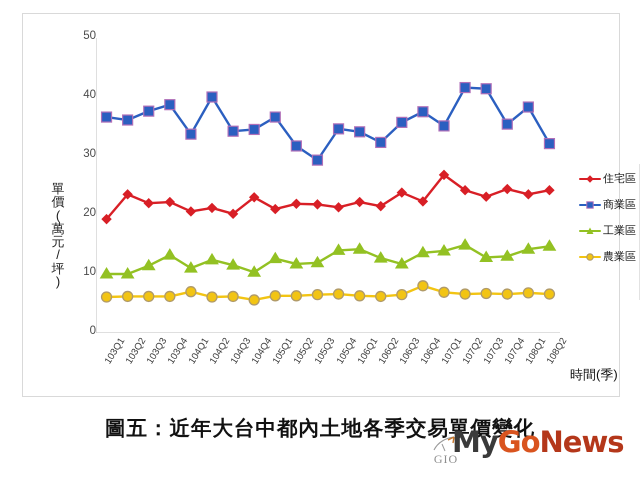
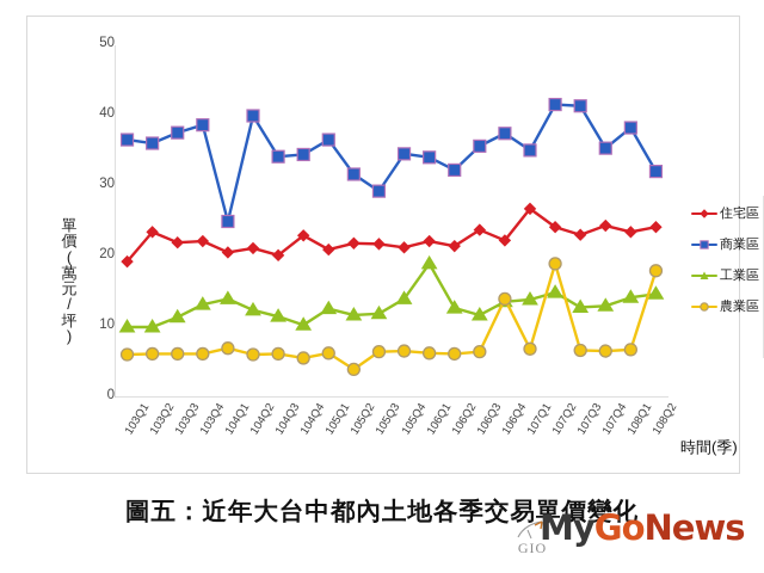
商業區/104Q1: 34 -> 25
工業區/104Q1: 11 -> 14
農業區/105Q2: 6 -> 4
工業區/106Q1: 14 -> 19
農業區/106Q4: 8 -> 14
農業區/107Q2: 7 -> 19
農業區/108Q2: 7 -> 18
